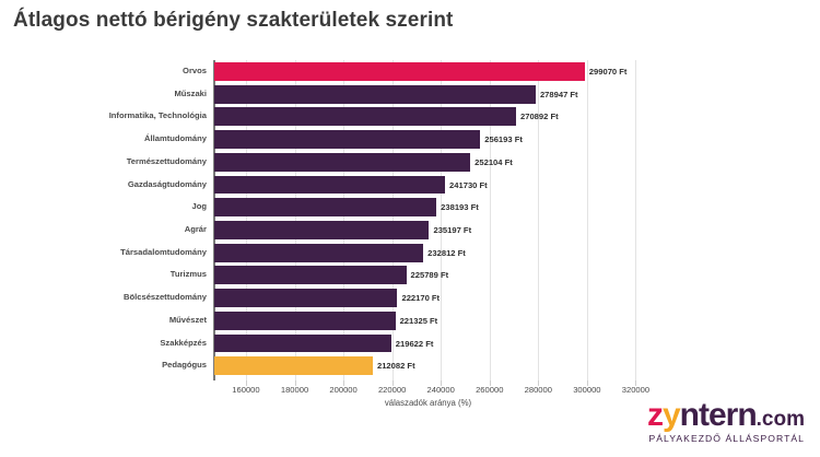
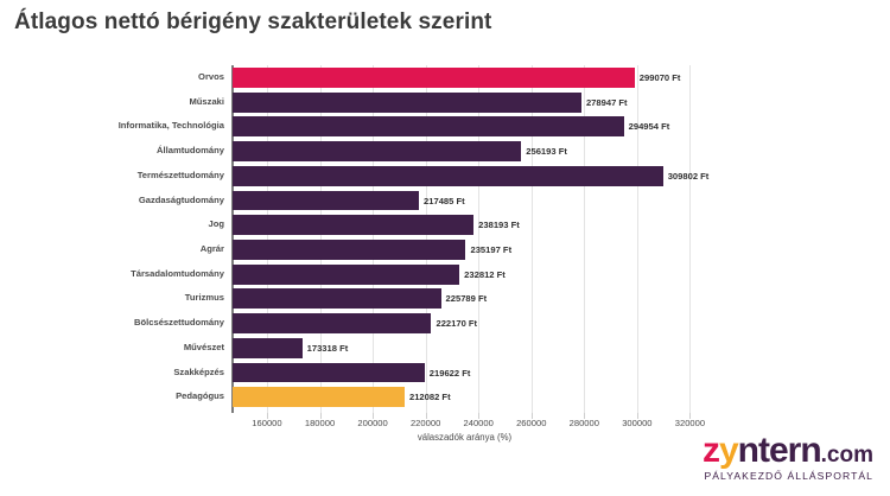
Informatika, Technológia: 270892 -> 294954
Természettudomány: 252104 -> 309802
Gazdaságtudomány: 241730 -> 217485
Művészet: 221325 -> 173318
